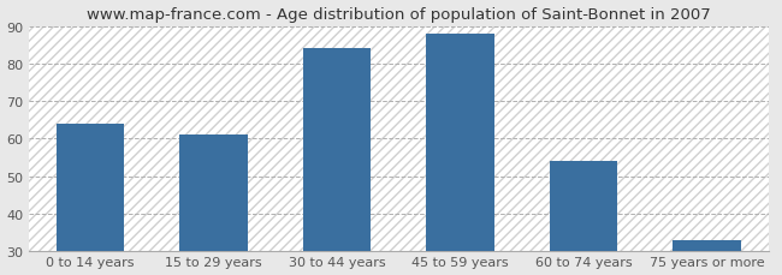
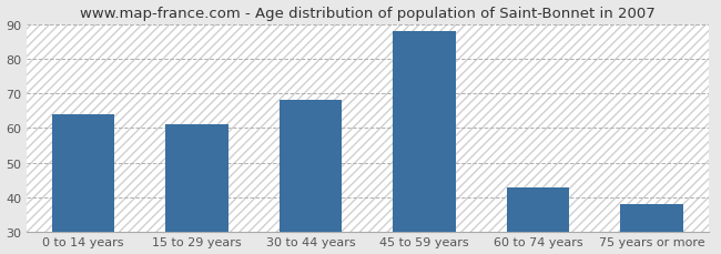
30 to 44 years: 84 -> 68
60 to 74 years: 54 -> 43
75 years or more: 33 -> 38
